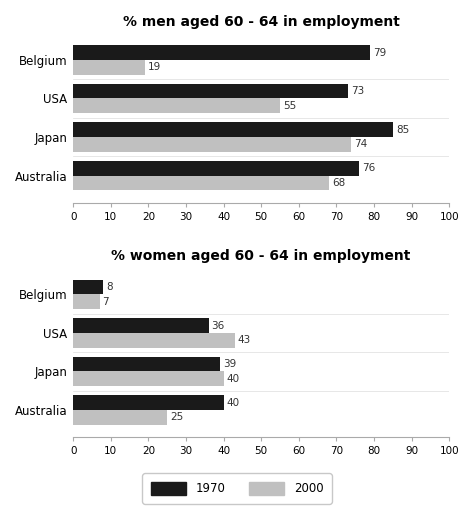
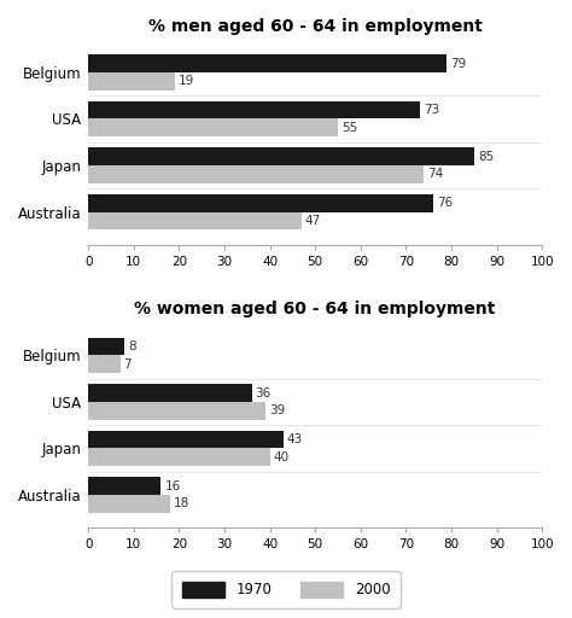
% men aged 60 - 64 in employment/2000/Australia: 68 -> 47
% women aged 60 - 64 in employment/2000/USA: 43 -> 39
% women aged 60 - 64 in employment/1970/Japan: 39 -> 43
% women aged 60 - 64 in employment/1970/Australia: 40 -> 16
% women aged 60 - 64 in employment/2000/Australia: 25 -> 18
